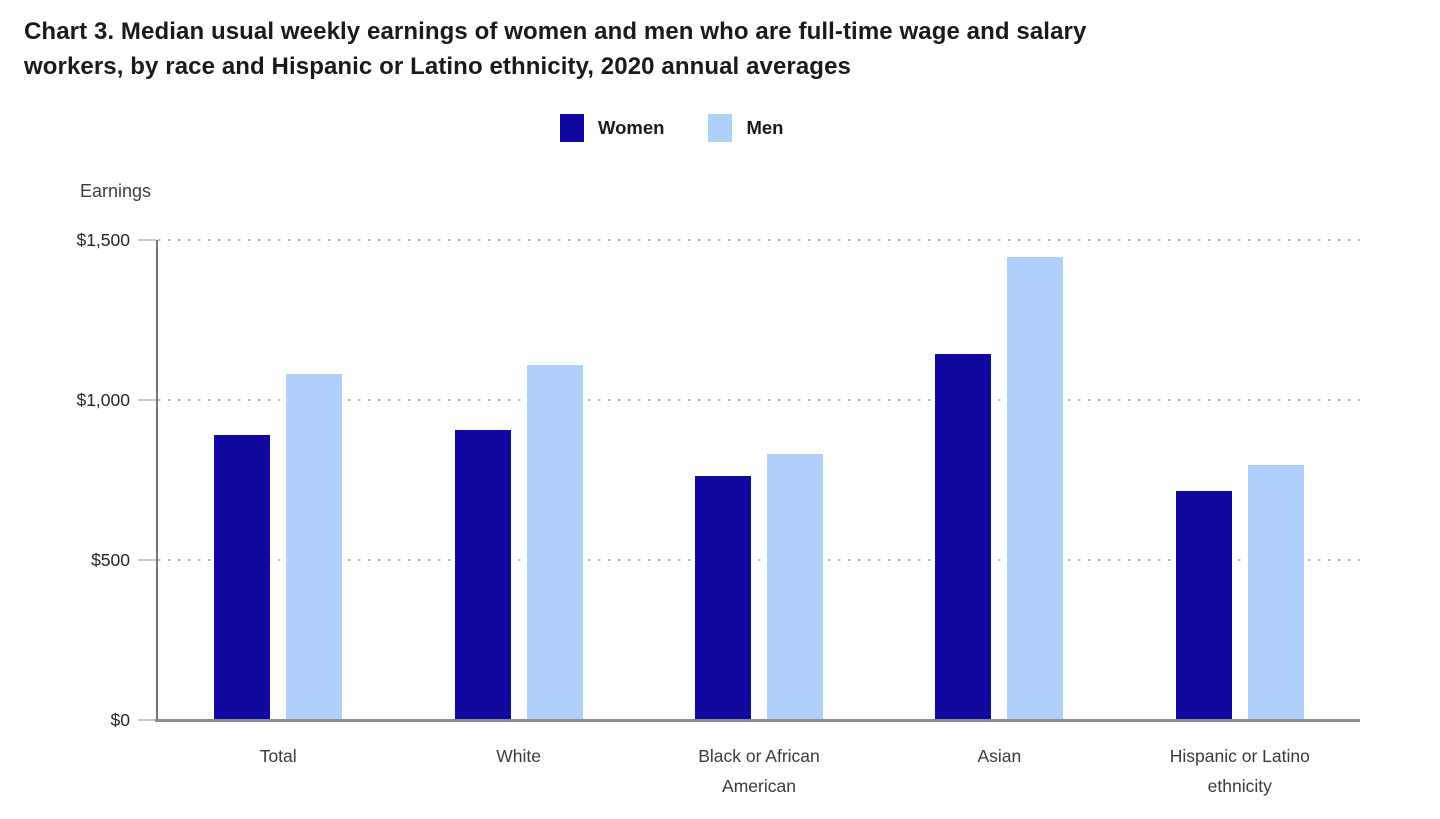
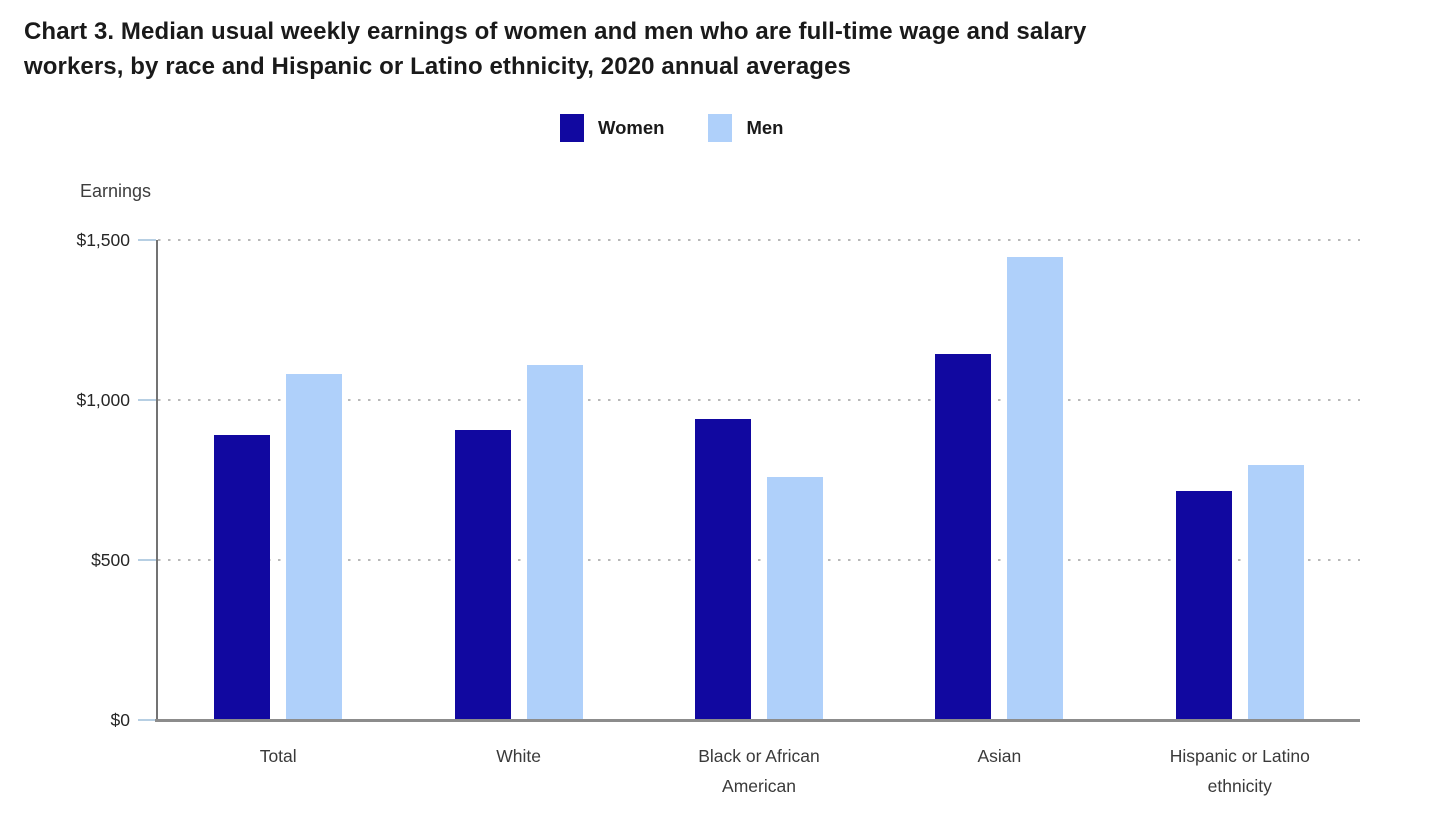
Women/Black or African American: $760 -> $940
Men/Black or African American: $830 -> $760
